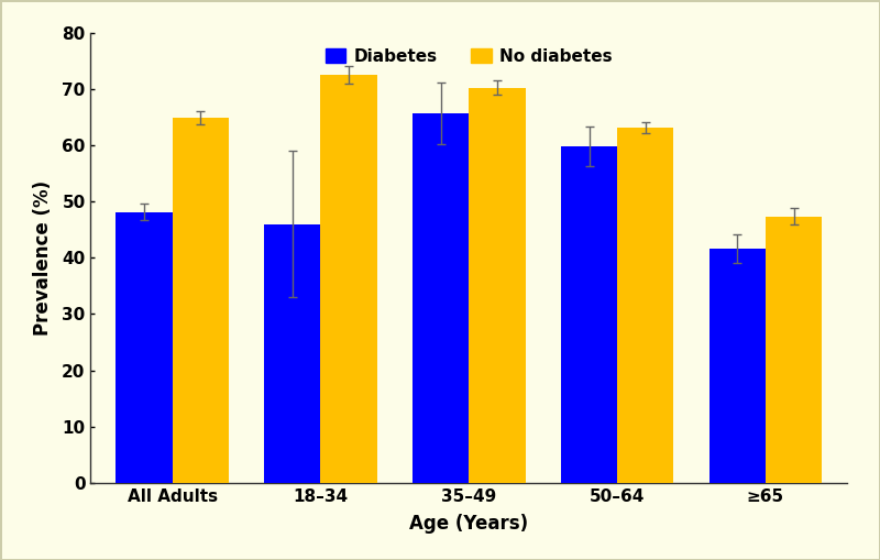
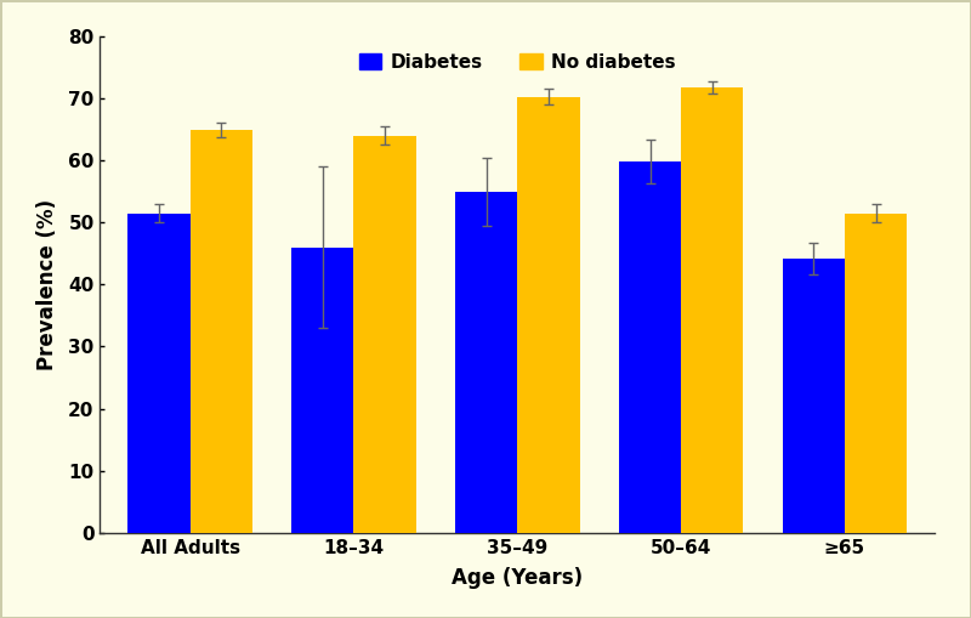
Diabetes/All Adults: 48.2 -> 51.5
No diabetes/18–34: 72.6 -> 64.0
Diabetes/35–49: 65.8 -> 55.0
No diabetes/50–64: 63.2 -> 71.8
Diabetes/≥65: 41.6 -> 44.2
No diabetes/≥65: 47.4 -> 51.5
